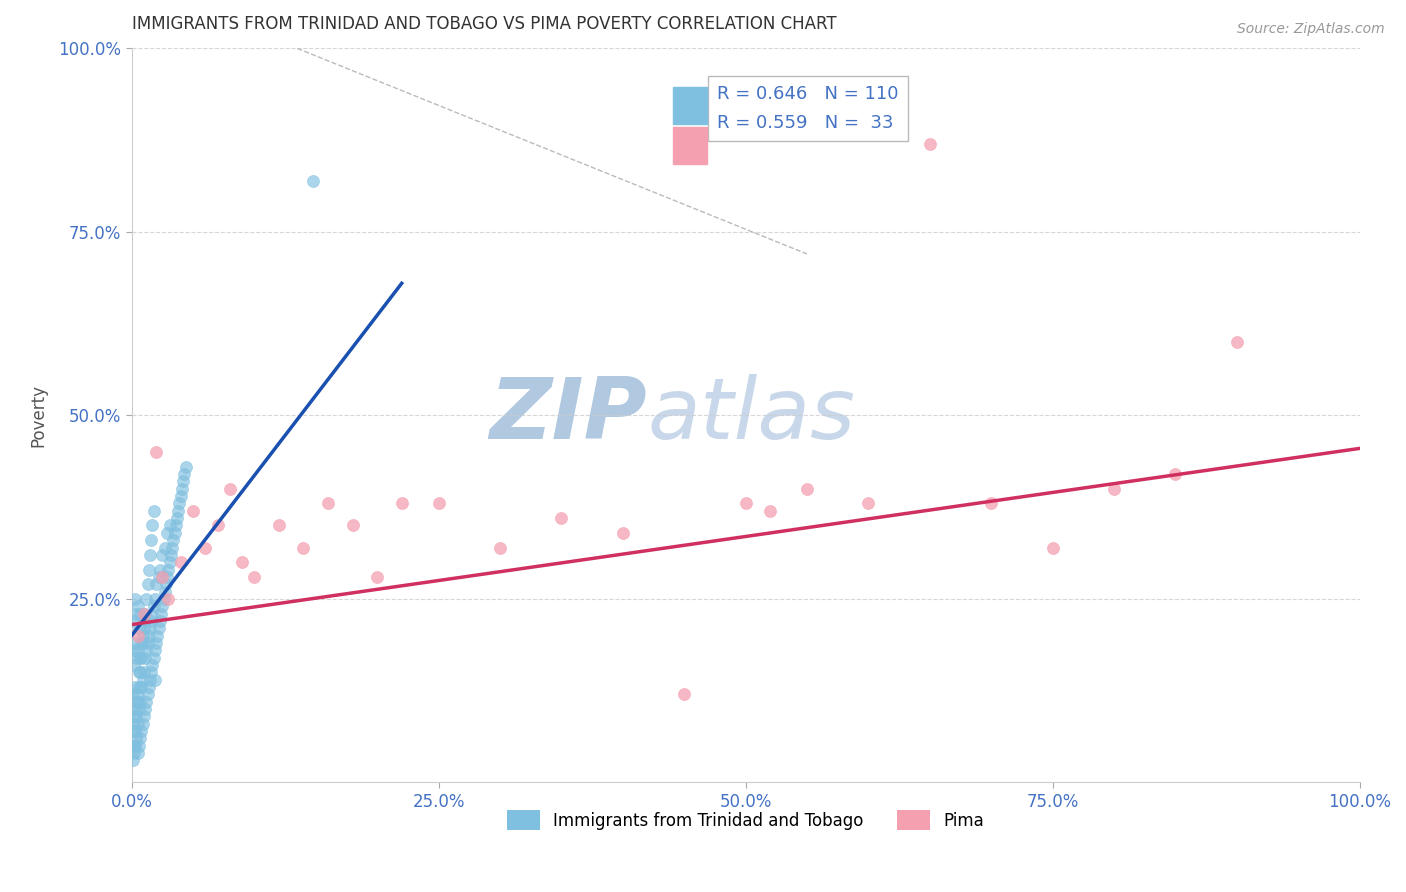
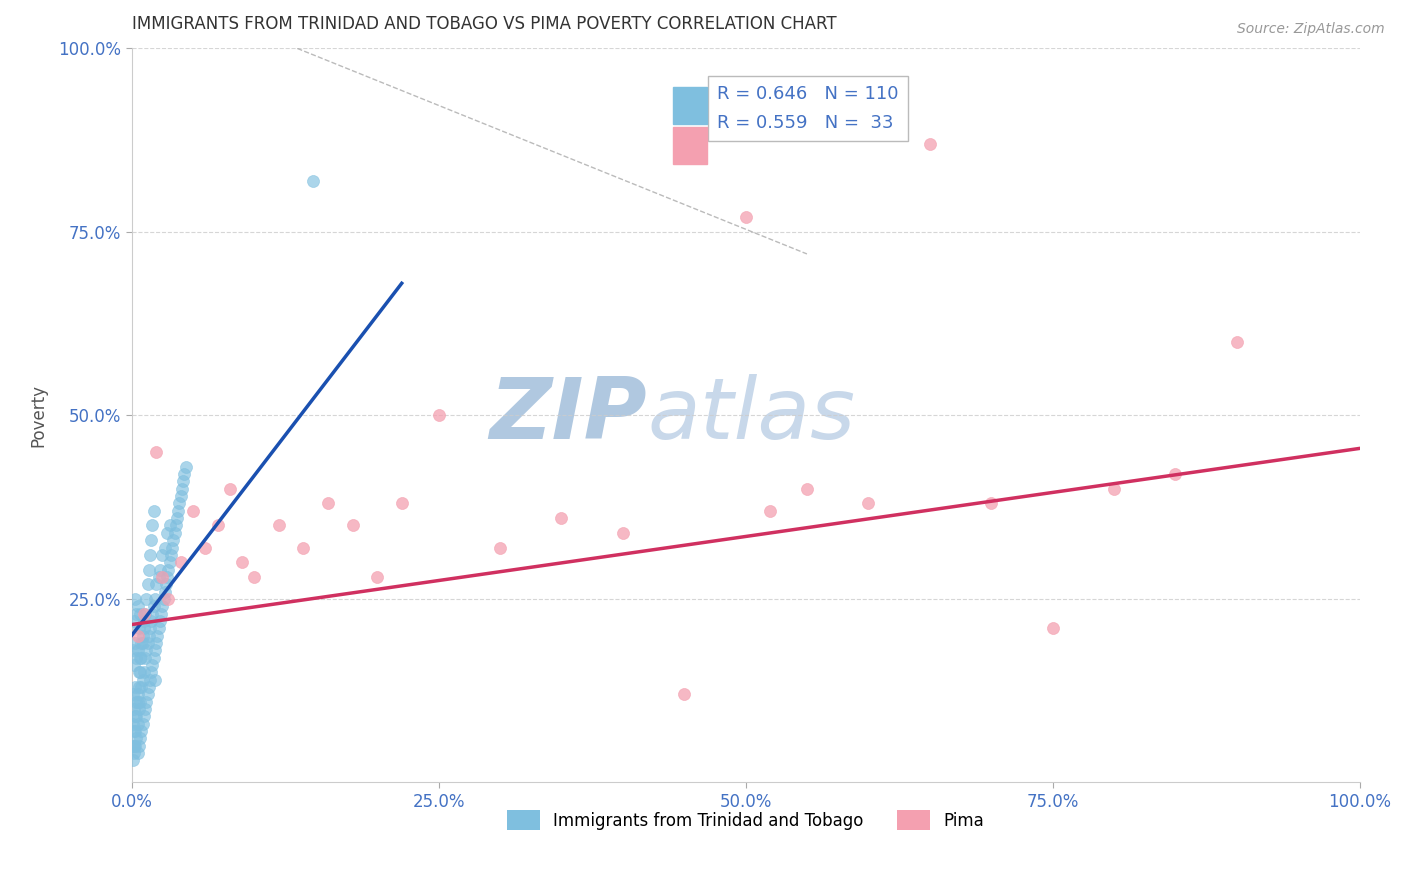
Pima/25.0%: 38% -> 50%
Pima/50.0%: 38% -> 77%
Pima/75.0%: 32% -> 21%
